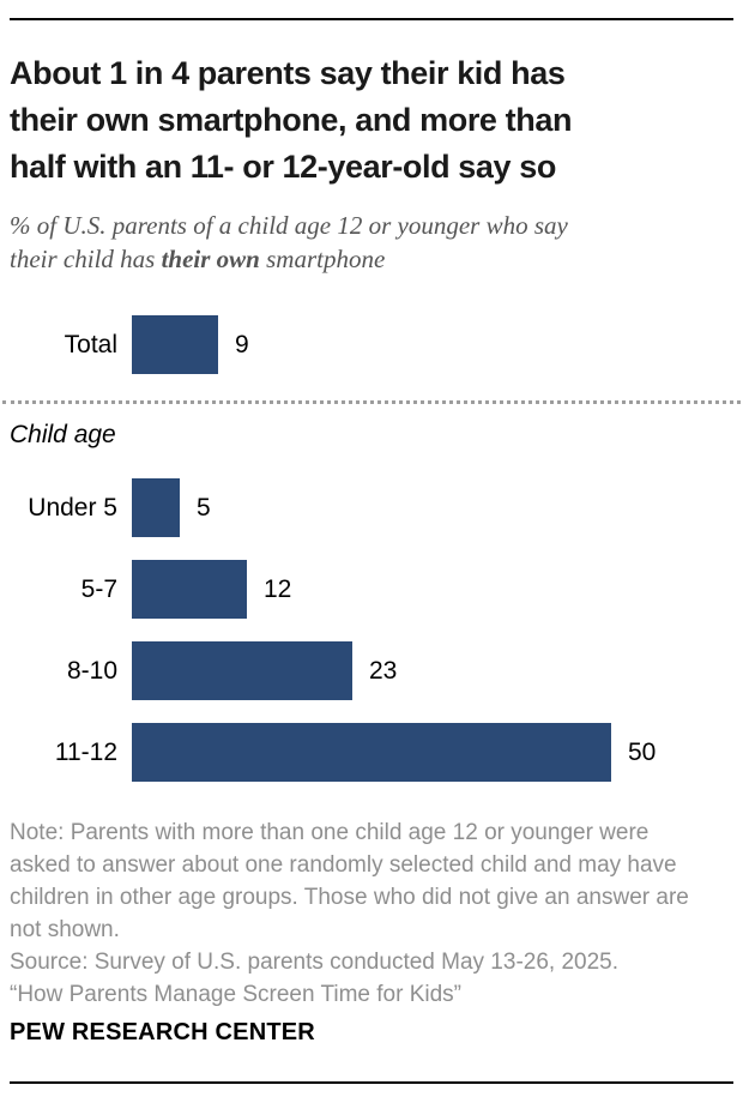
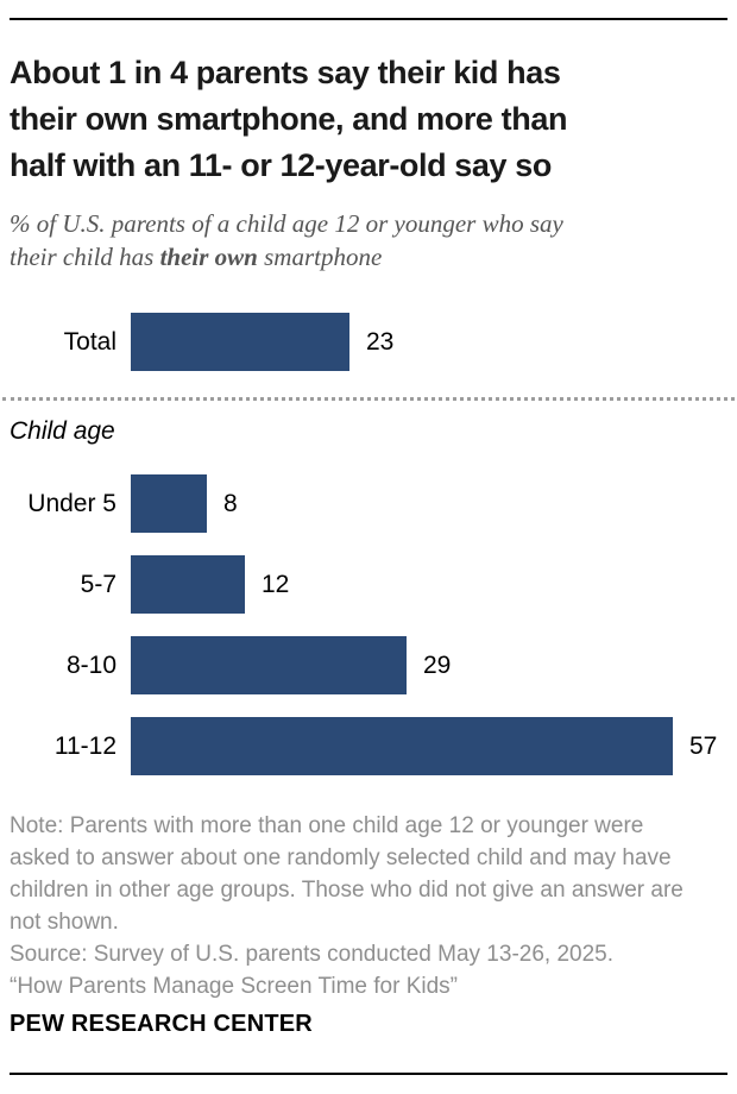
Total: 9 -> 23
Under 5: 5 -> 8
8-10: 23 -> 29
11-12: 50 -> 57
